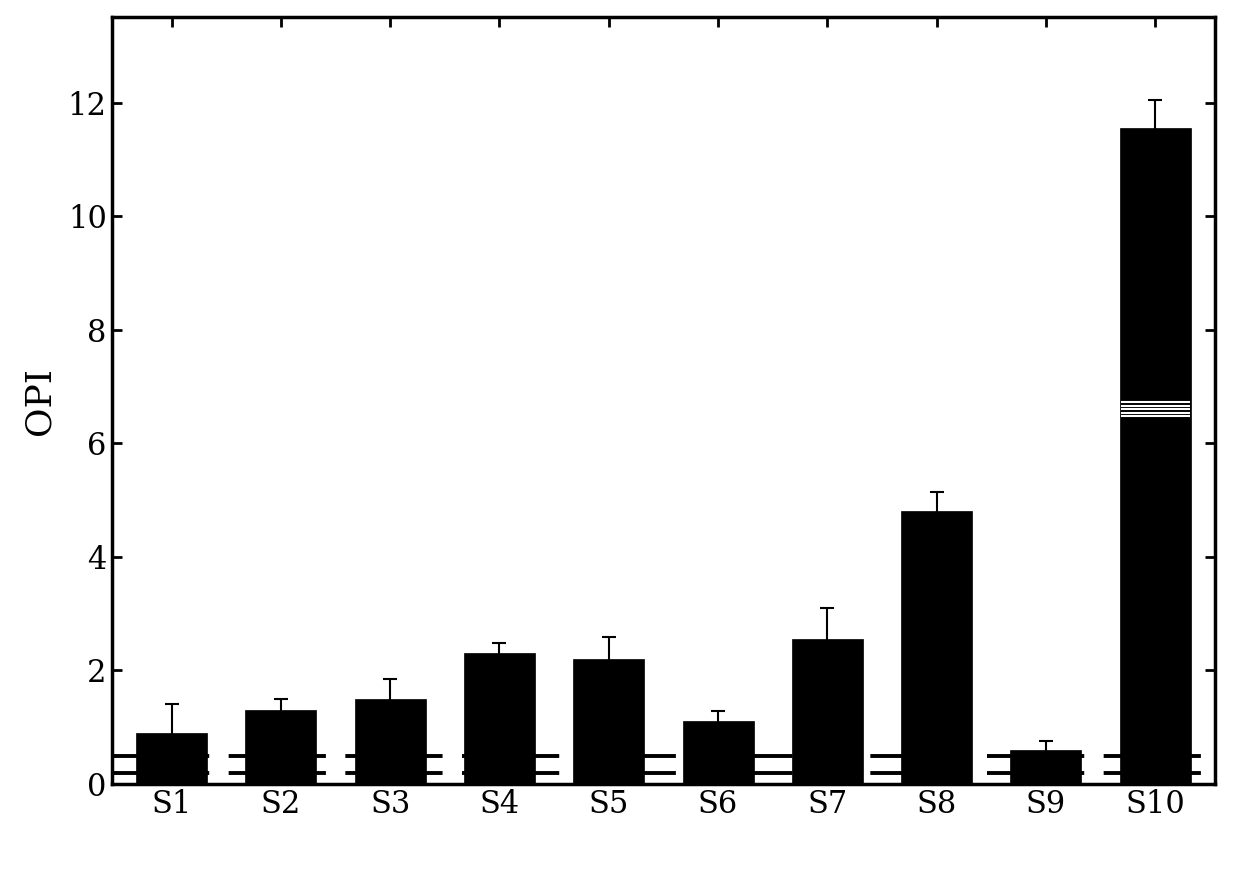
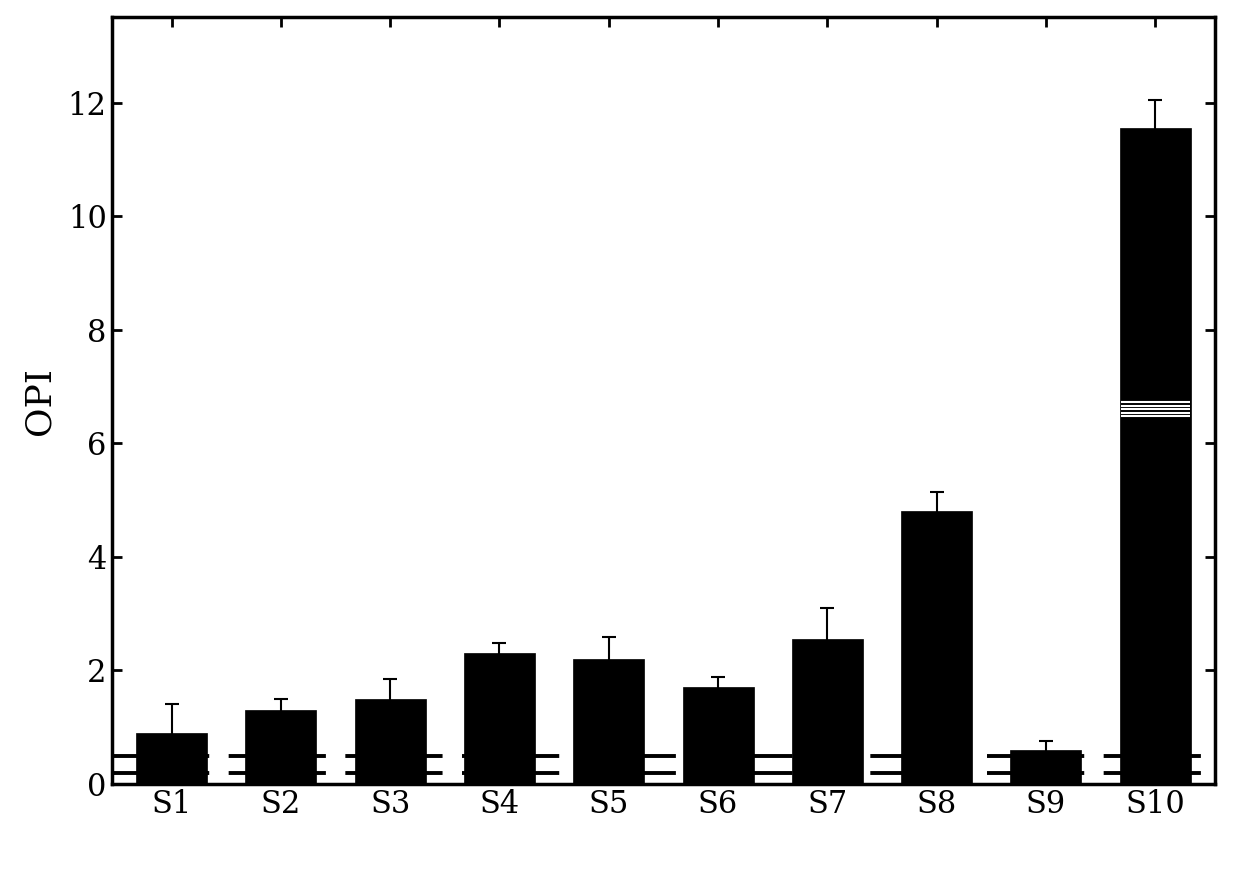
S6: 1.10 -> 1.70
